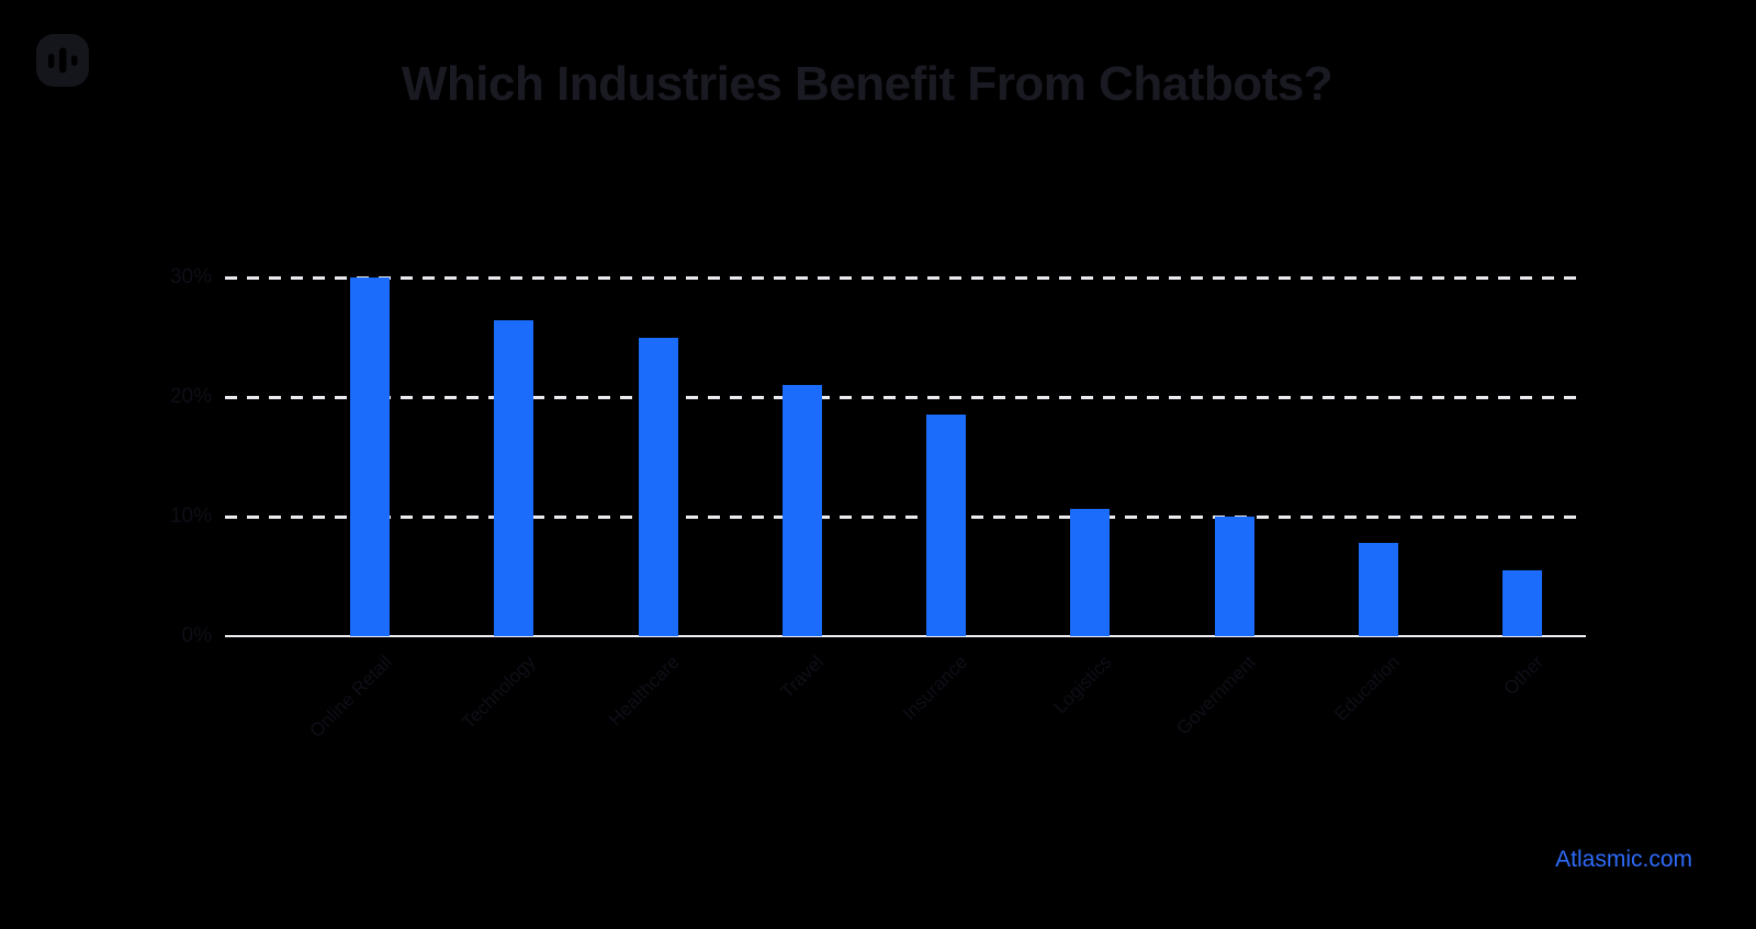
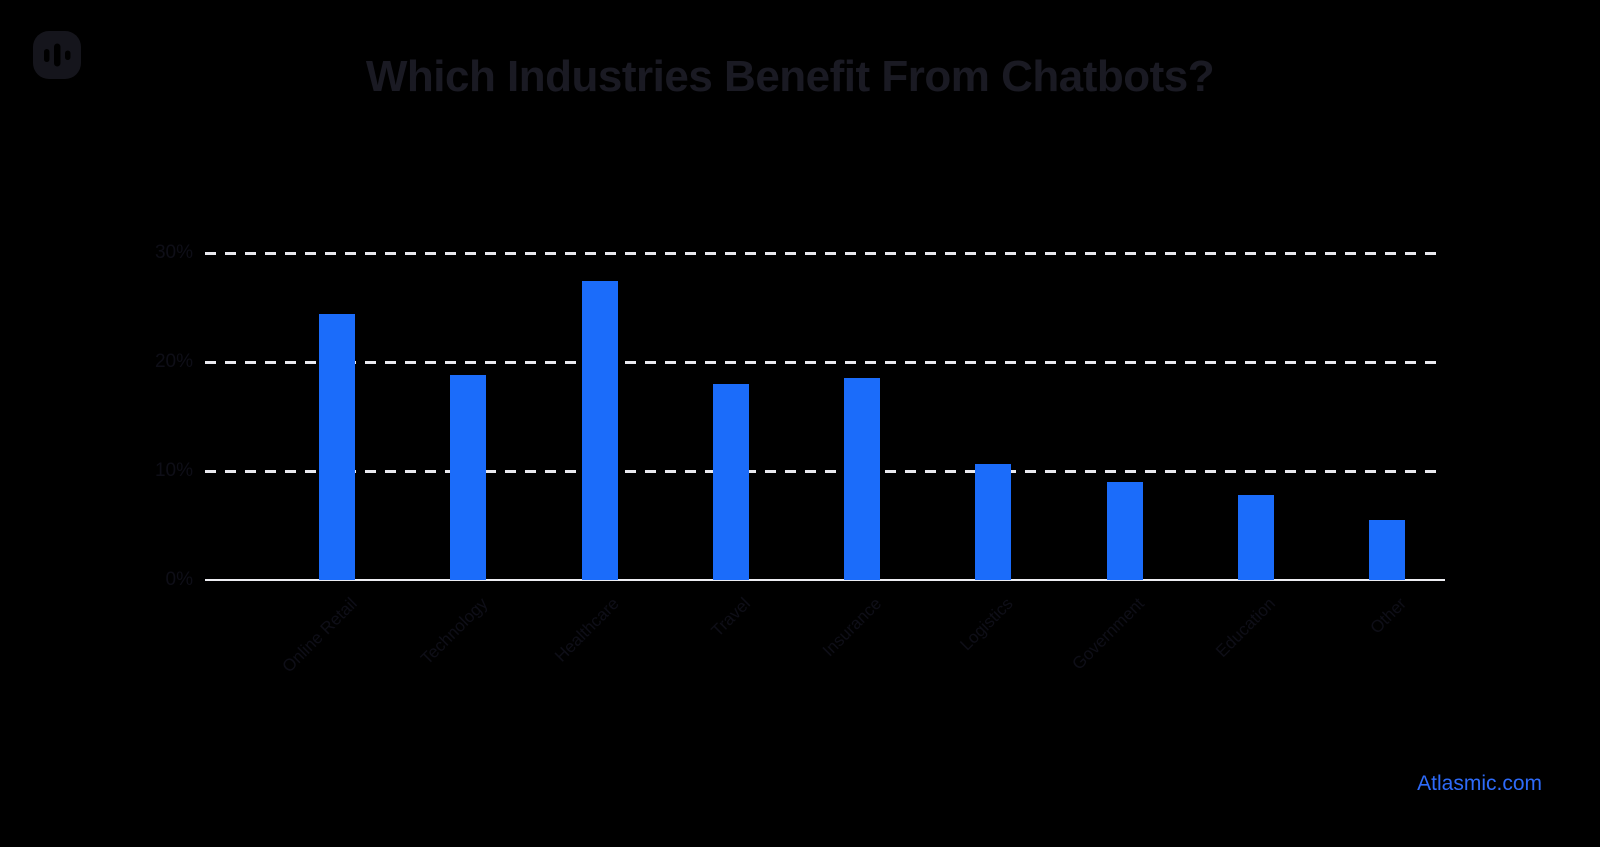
Online Retail: 30.0% -> 24.4%
Technology: 26.4% -> 18.8%
Healthcare: 25.0% -> 27.4%
Travel: 21.0% -> 18.0%
Government: 10.0% -> 9.0%
